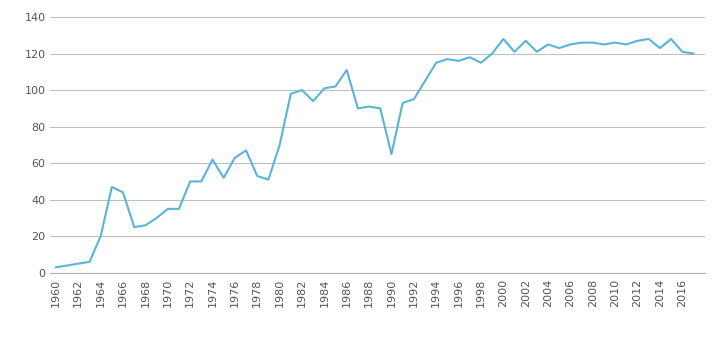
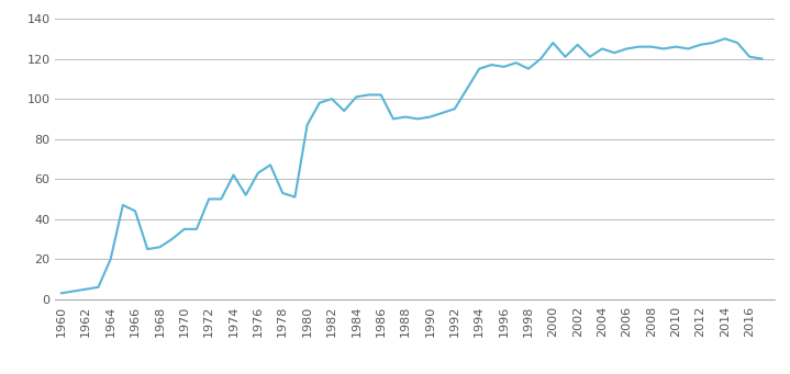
1980: 70 -> 87
1986: 111 -> 102
1990: 65 -> 91
2014: 123 -> 130
